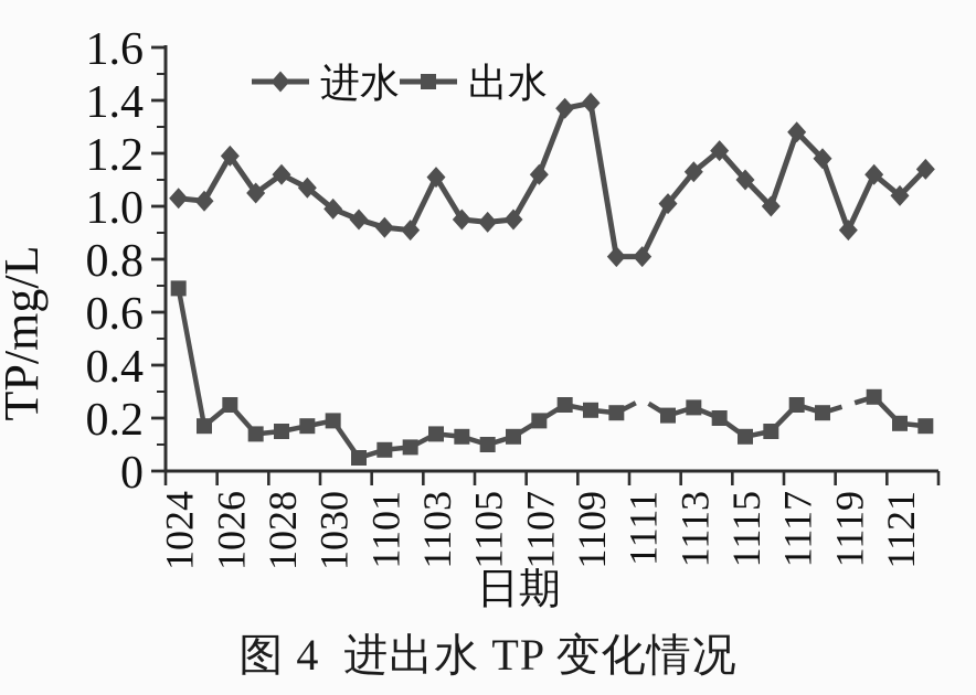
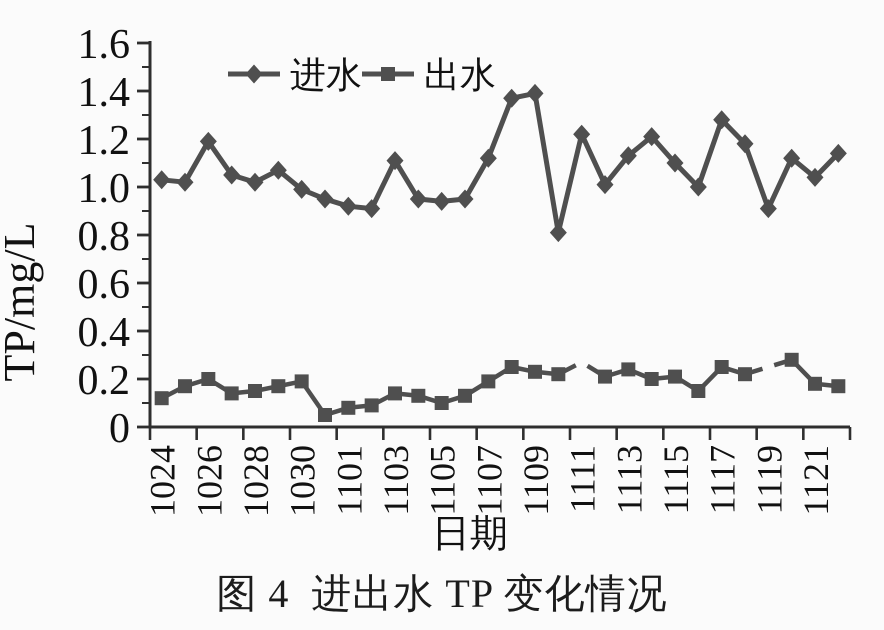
出水/1024: 0.69 -> 0.12
出水/1026: 0.25 -> 0.20
进水/1028: 1.12 -> 1.02
进水/1111: 0.81 -> 1.22
出水/1115: 0.13 -> 0.21
